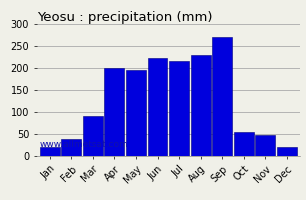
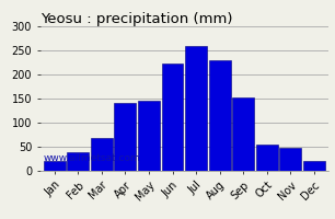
Mar: 90 -> 68
Apr: 200 -> 142
May: 195 -> 145
Jul: 215 -> 260
Sep: 270 -> 152
